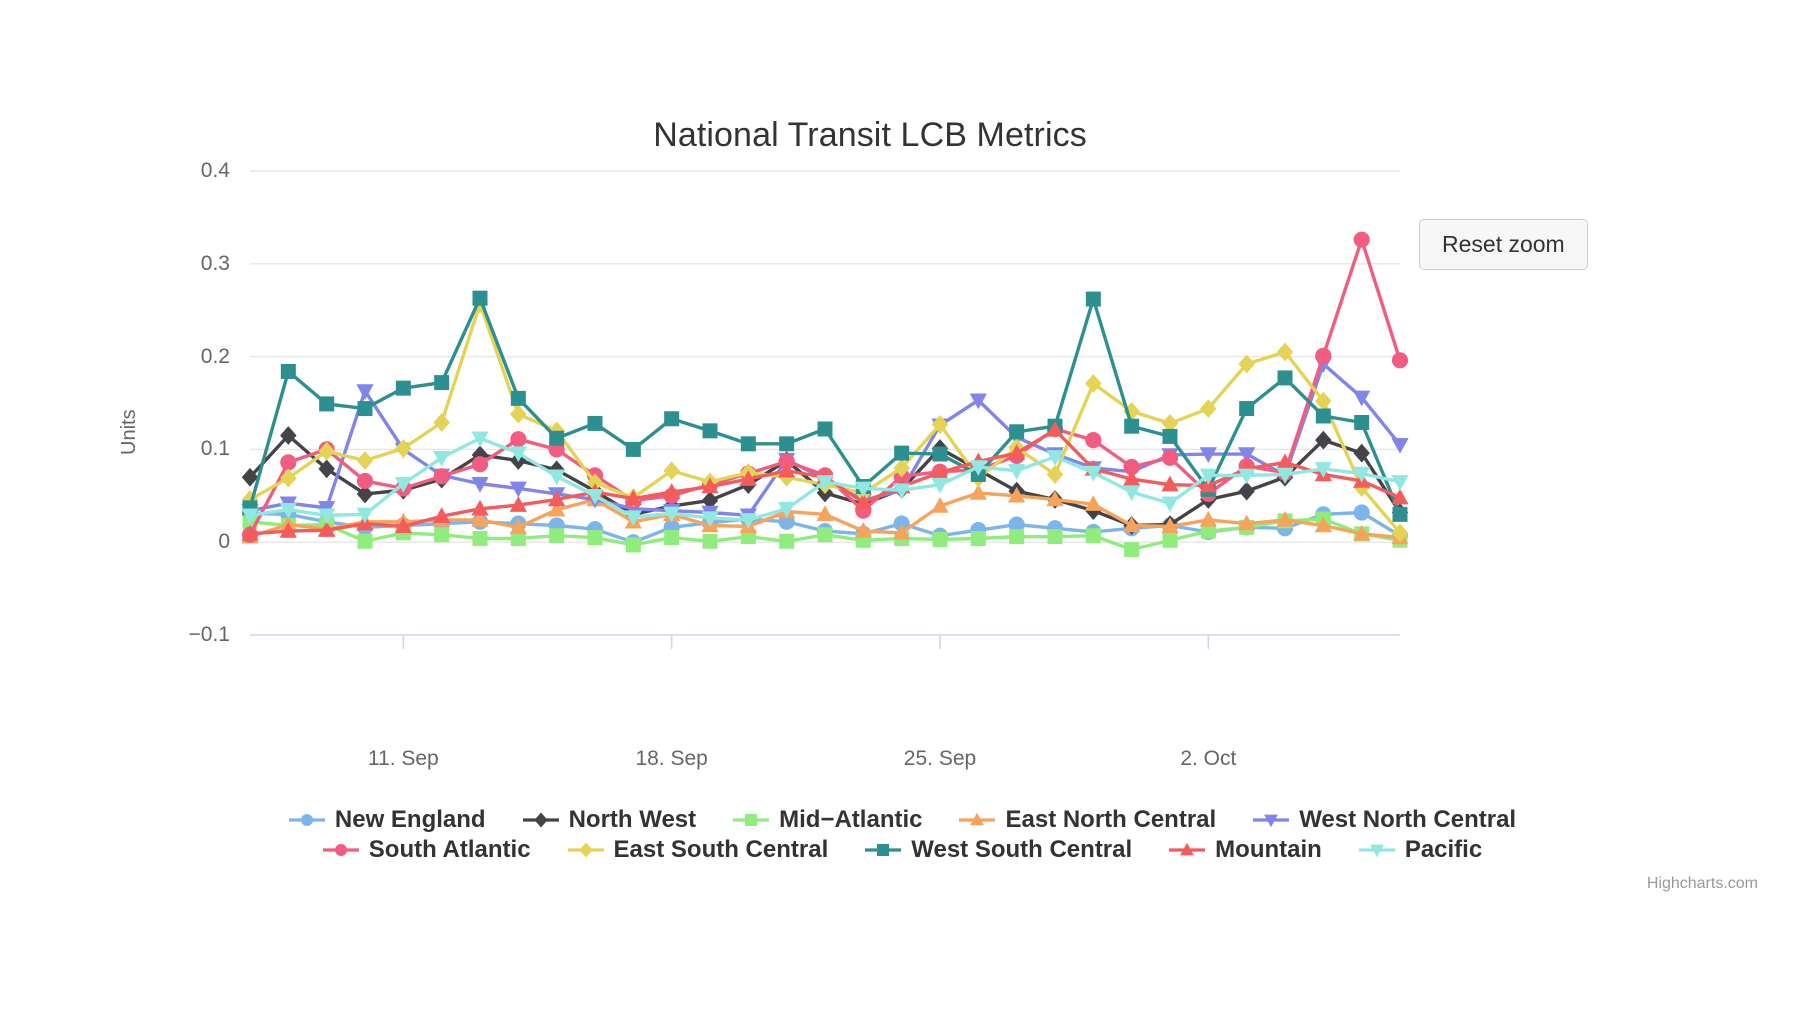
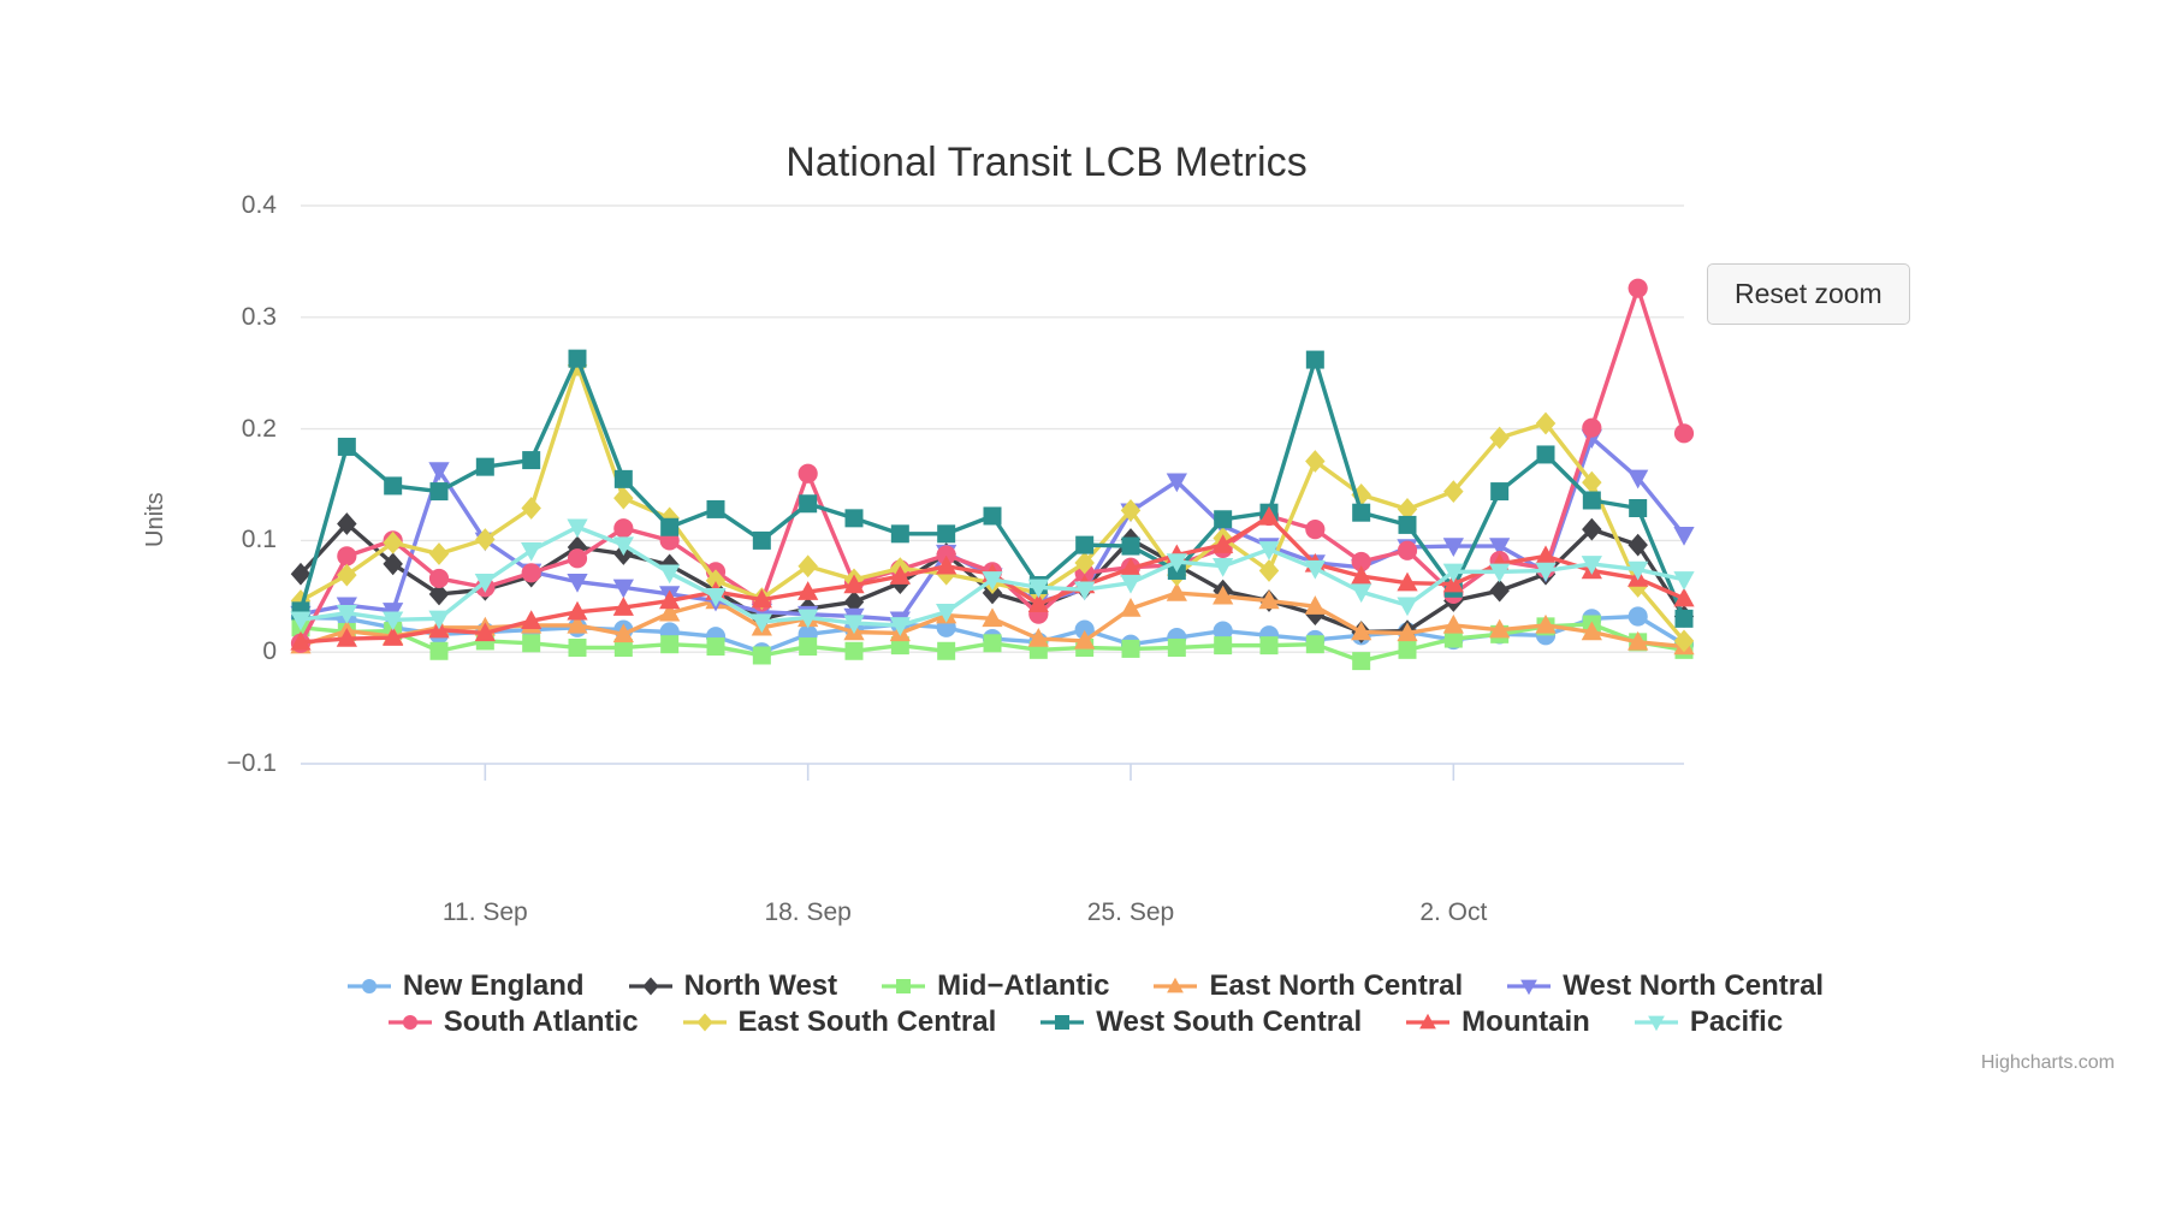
South Atlantic/18. Sep: 0.05 -> 0.16
